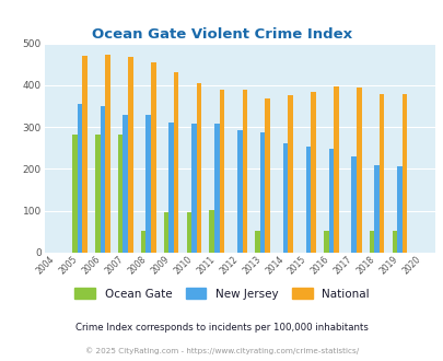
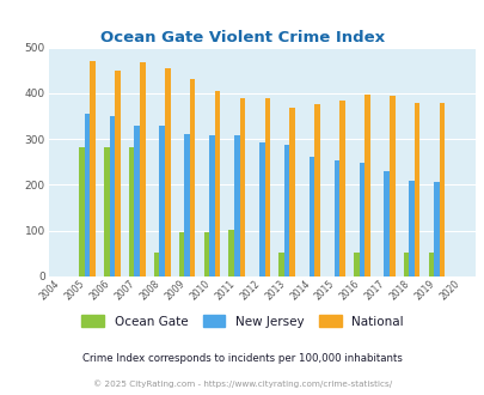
National/2006: 474 -> 450
